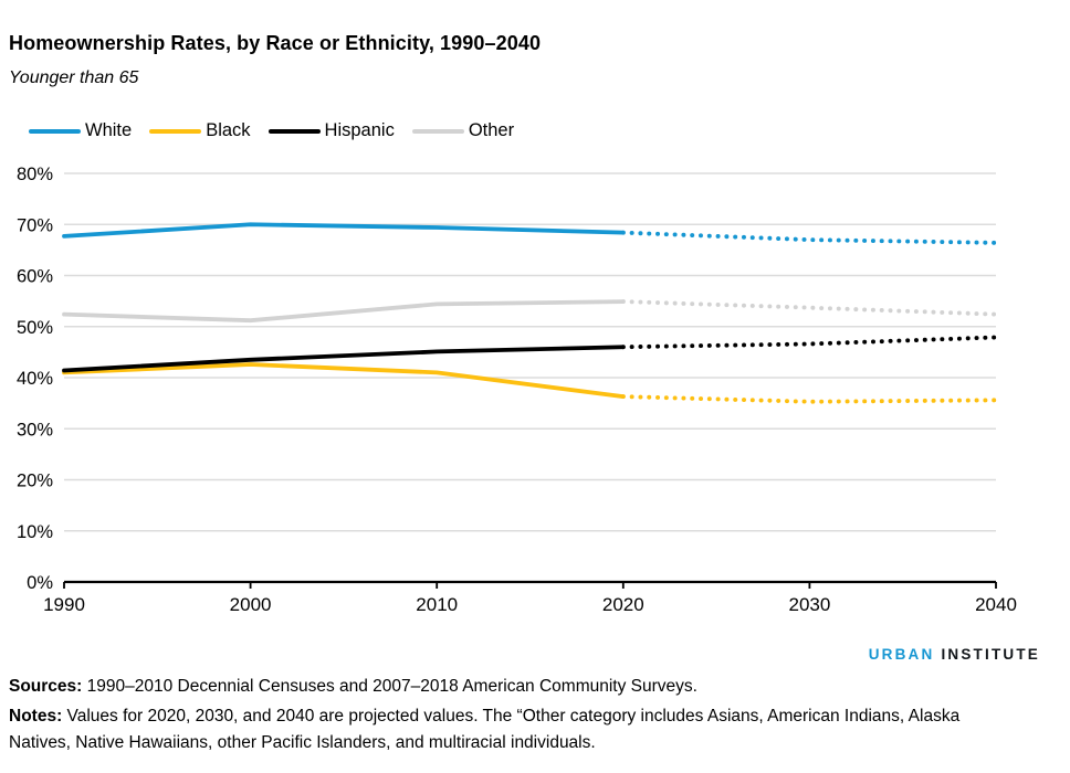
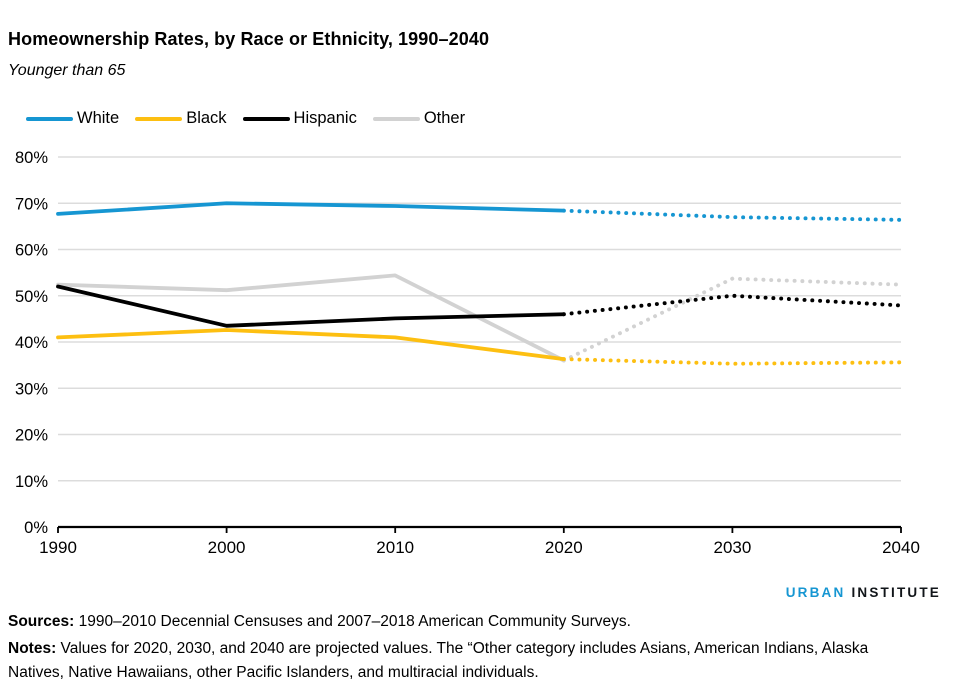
Hispanic/1990: 41% -> 52%
Other/2020: 55% -> 36%
Hispanic/2030: 47% -> 50%
